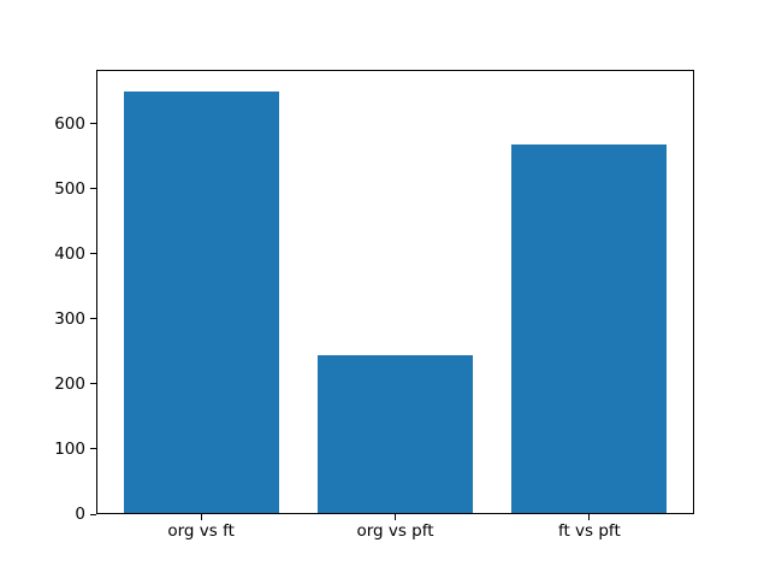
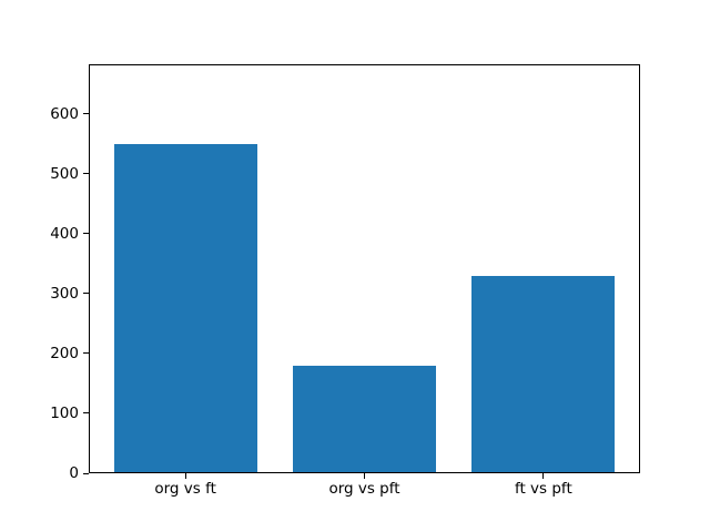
org vs ft: 650 -> 550
org vs pft: 240 -> 180
ft vs pft: 570 -> 330
